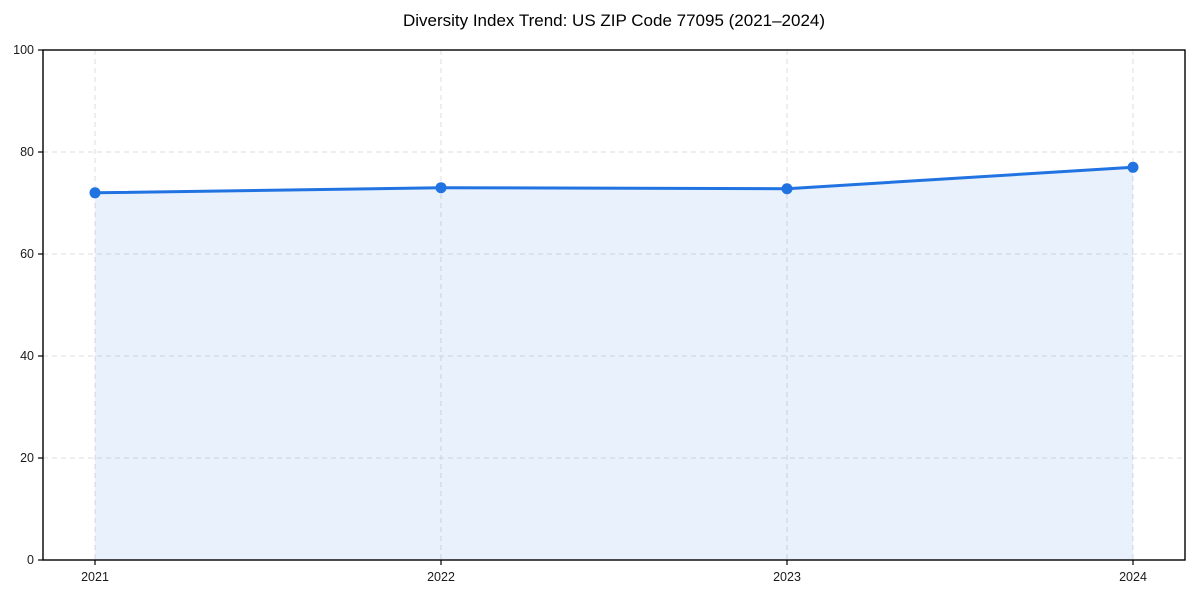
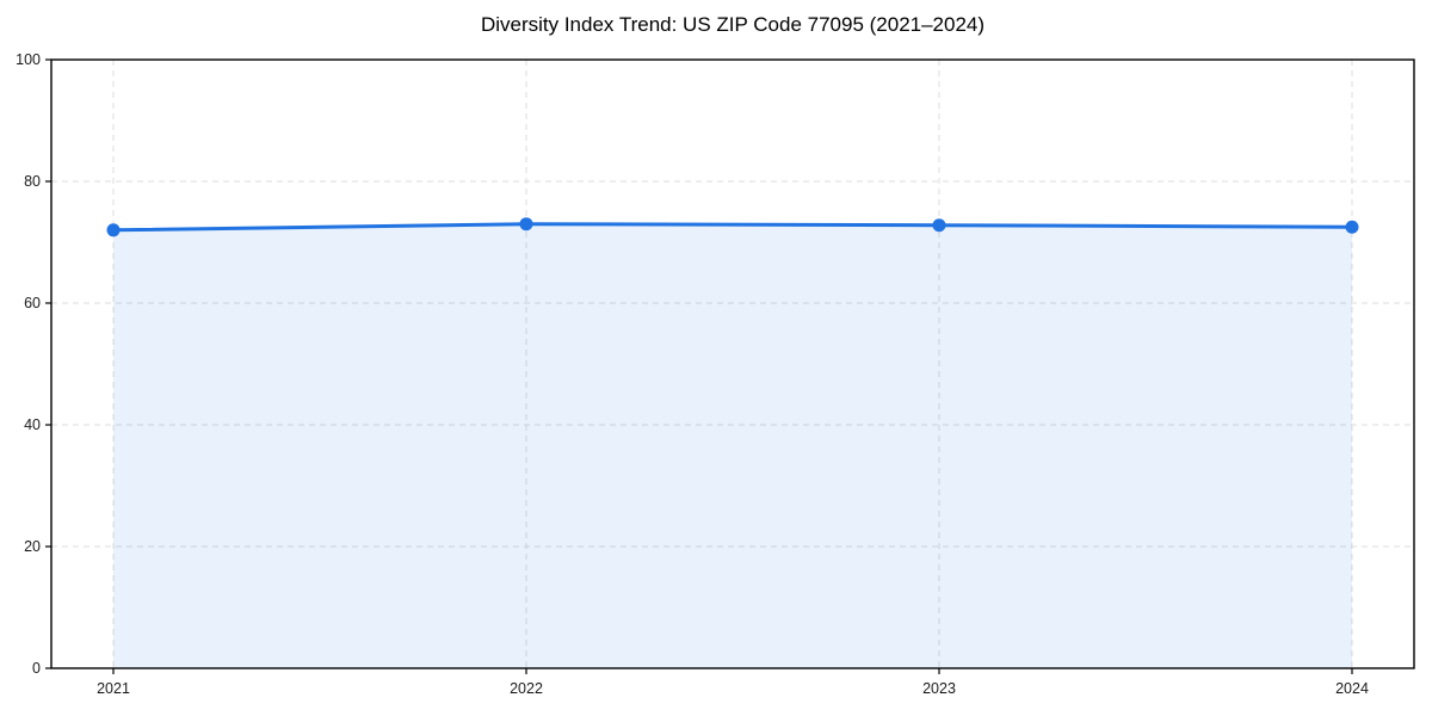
2024: 77 -> 72
